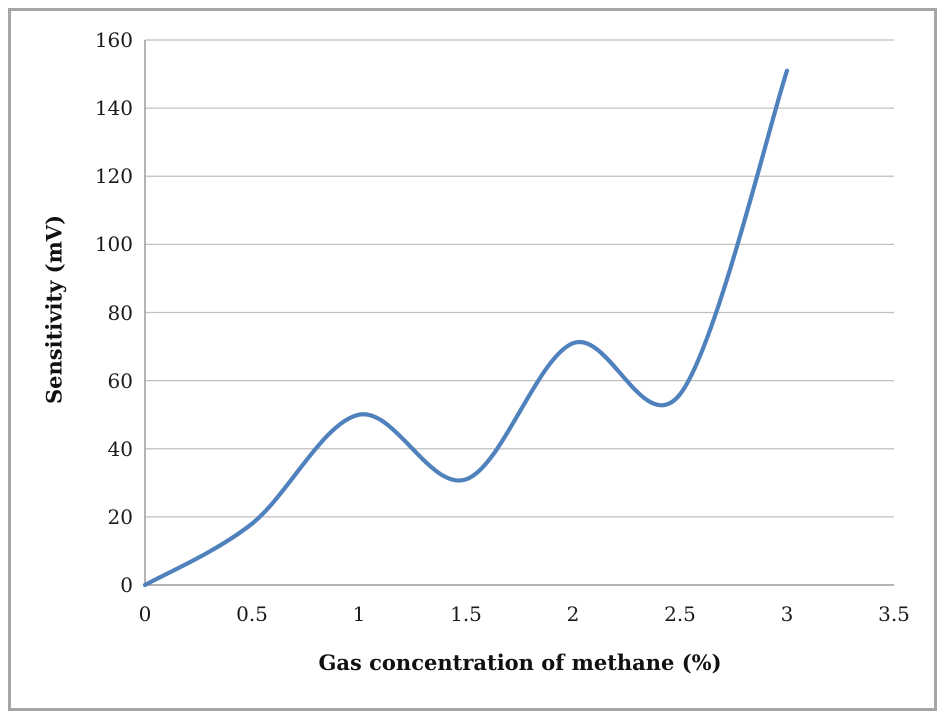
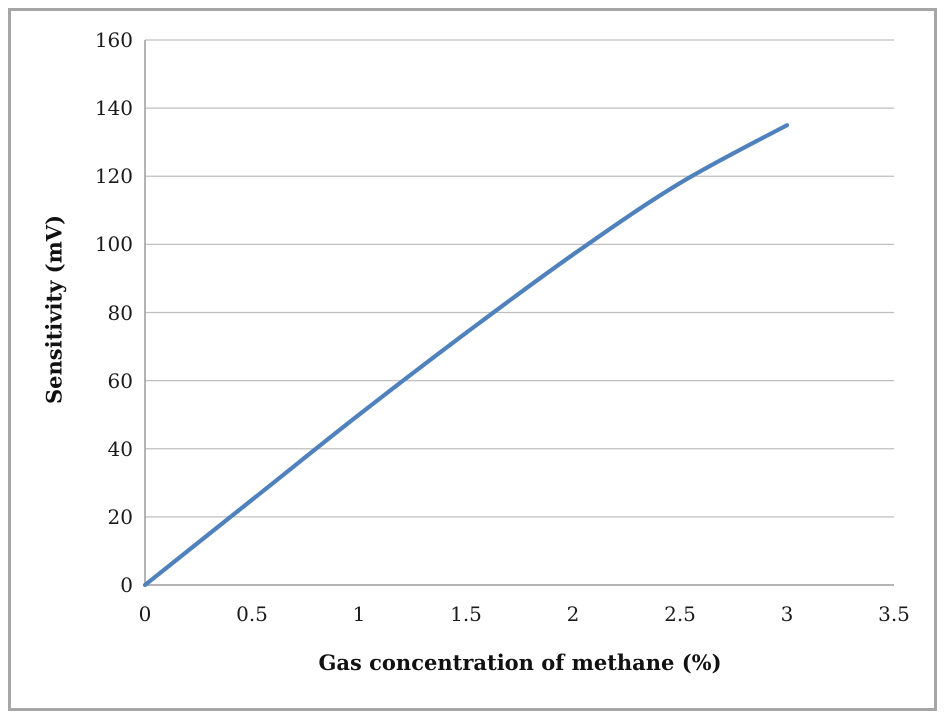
0.5: 18 -> 25
1.5: 31 -> 74
2: 71 -> 97
2.5: 56 -> 118
3: 151 -> 135
